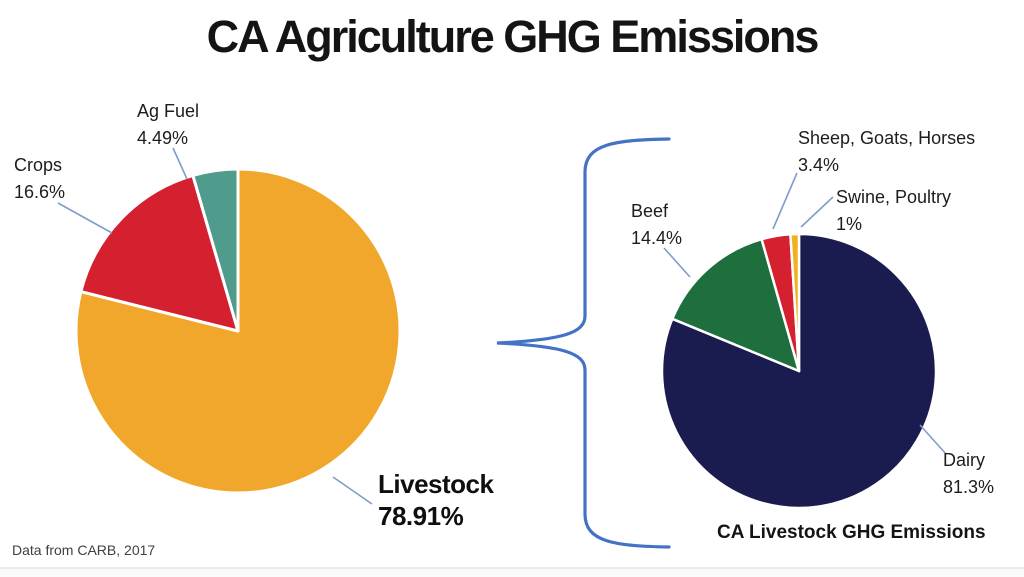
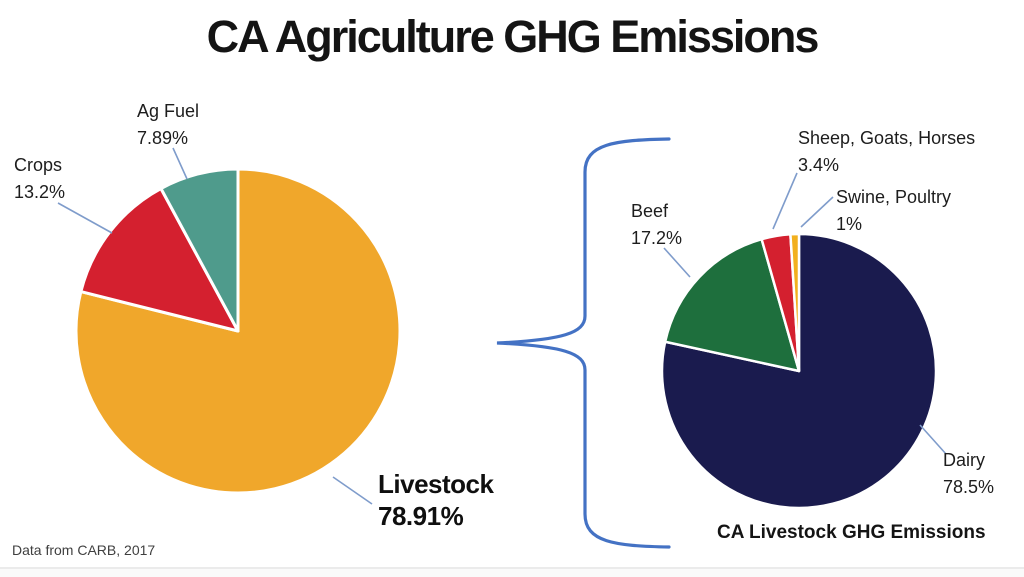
CA Agriculture GHG Emissions/Crops: 16.6% -> 13.2%
CA Agriculture GHG Emissions/Ag Fuel: 4.49% -> 7.89%
CA Livestock GHG Emissions/Dairy: 81.3% -> 78.5%
CA Livestock GHG Emissions/Beef: 14.4% -> 17.2%
